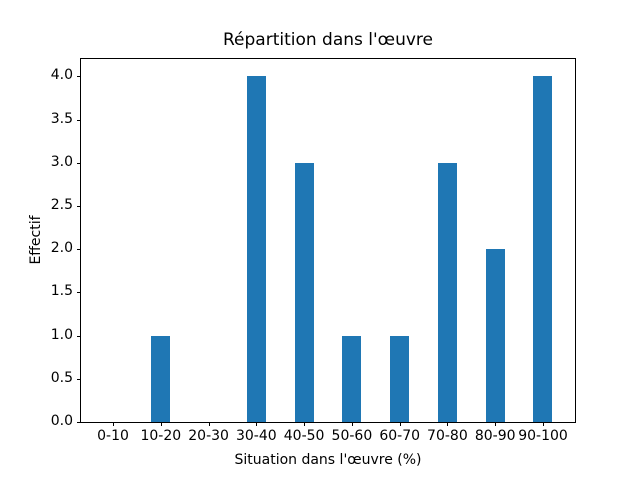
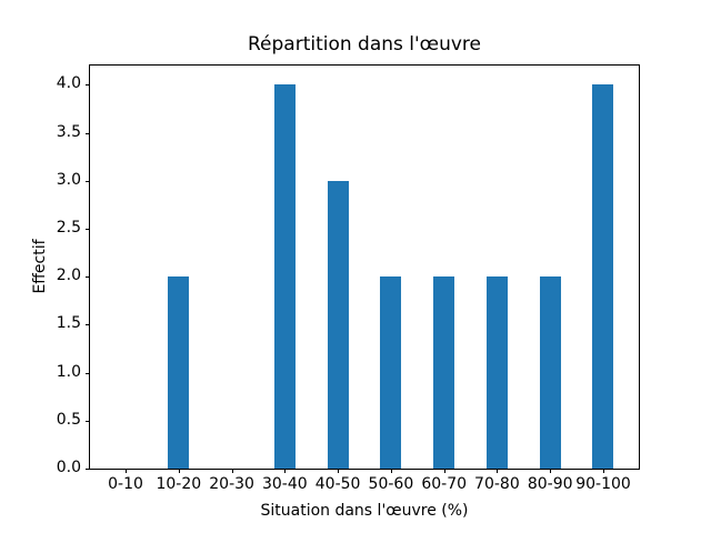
10-20: 1 -> 2
50-60: 1 -> 2
60-70: 1 -> 2
70-80: 3 -> 2
